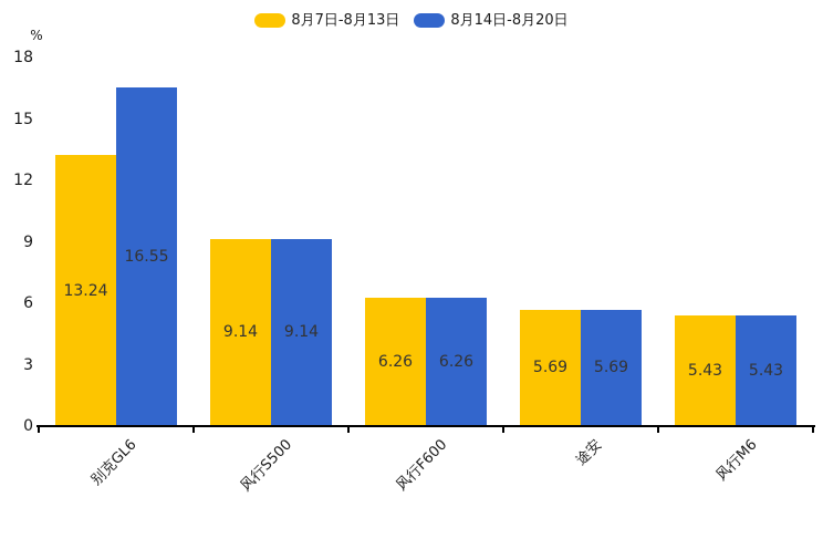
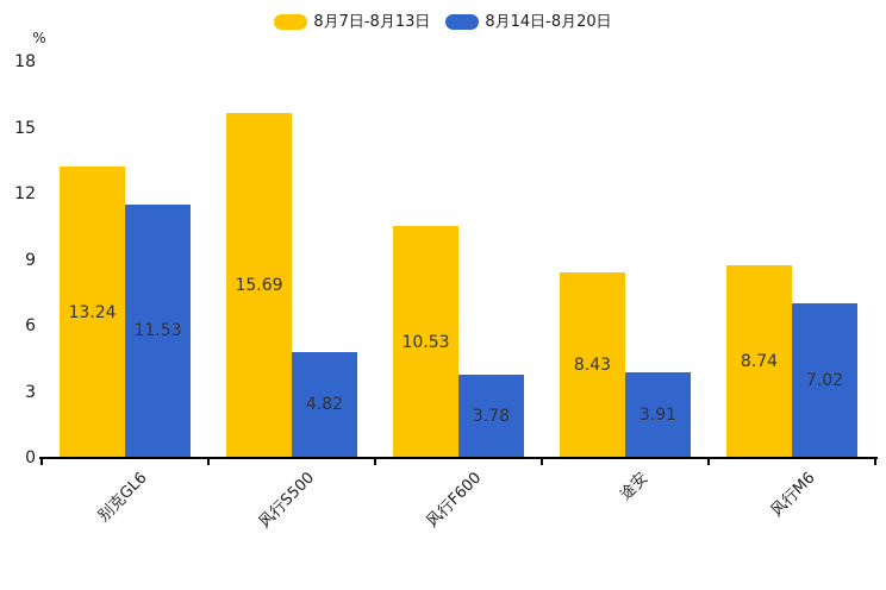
8月14日-8月20日/别克GL6: 16.55 -> 11.53
8月7日-8月13日/风行S500: 9.14 -> 15.69
8月14日-8月20日/风行S500: 9.14 -> 4.82
8月7日-8月13日/风行F600: 6.26 -> 10.53
8月14日-8月20日/风行F600: 6.26 -> 3.78
8月7日-8月13日/途安: 5.69 -> 8.43
8月14日-8月20日/途安: 5.69 -> 3.91
8月7日-8月13日/风行M6: 5.43 -> 8.74
8月14日-8月20日/风行M6: 5.43 -> 7.02
